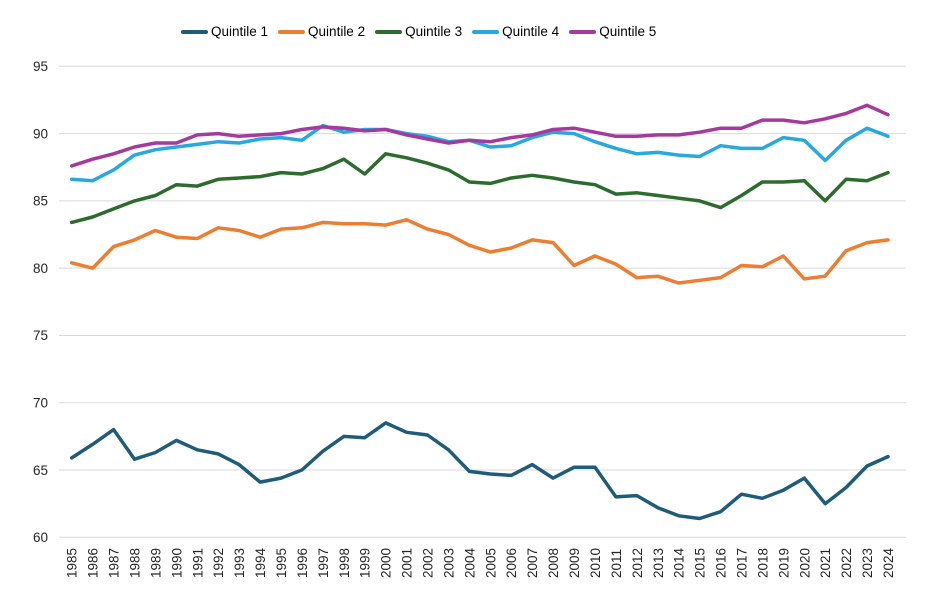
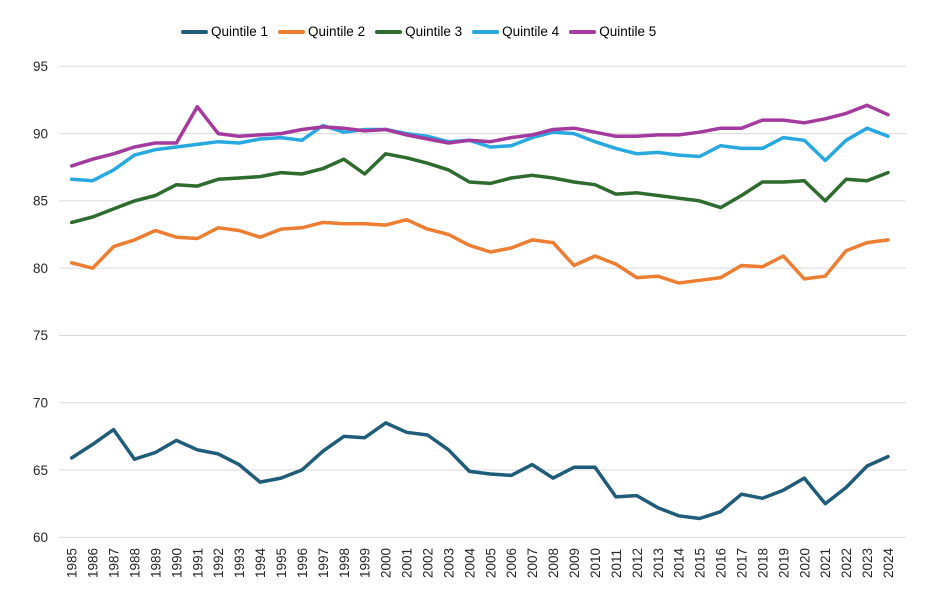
Quintile 5/1991: 89.9 -> 92.0
